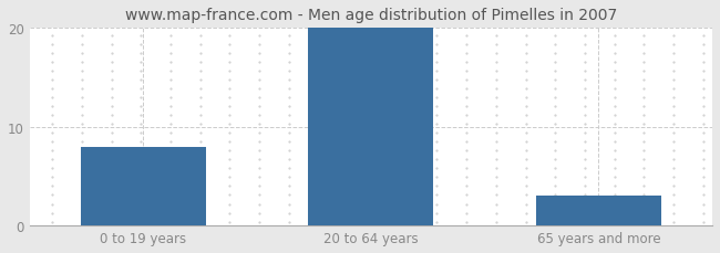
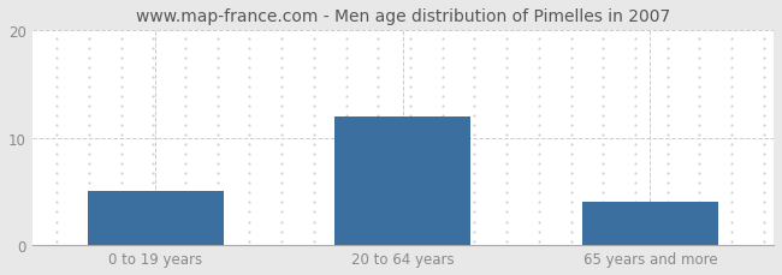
0 to 19 years: 8 -> 5
20 to 64 years: 20 -> 12
65 years and more: 3 -> 4
